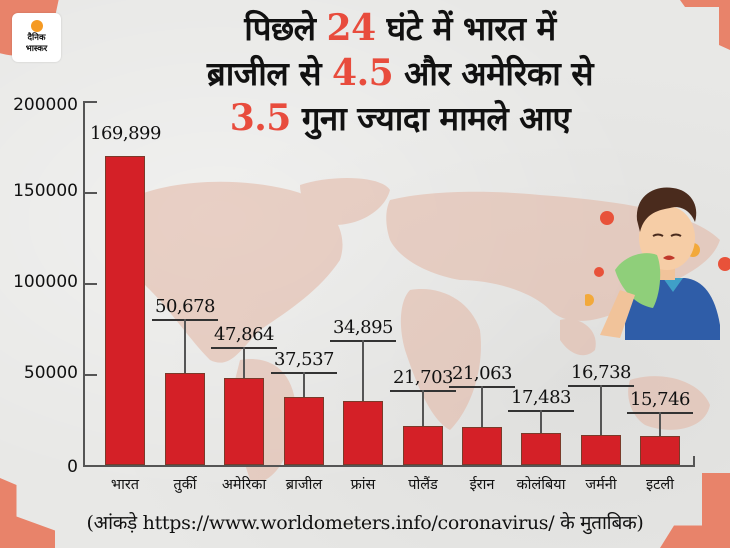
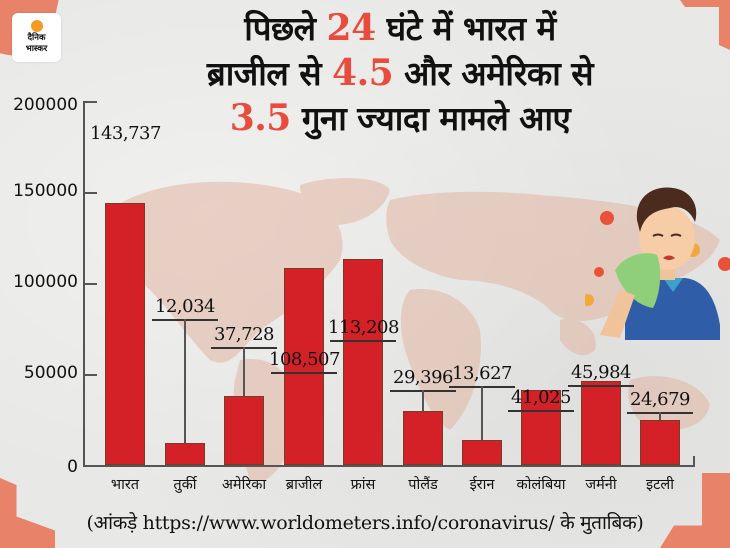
भारत: 169,899 -> 143,737
तुर्की: 50,678 -> 12,034
अमेरिका: 47,864 -> 37,728
ब्राजील: 37,537 -> 108,507
फ्रांस: 34,895 -> 113,208
पोलैंड: 21,703 -> 29,396
ईरान: 21,063 -> 13,627
कोलंबिया: 17,483 -> 41,025
जर्मनी: 16,738 -> 45,984
इटली: 15,746 -> 24,679
